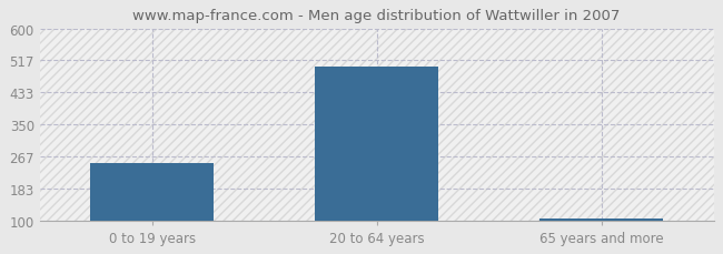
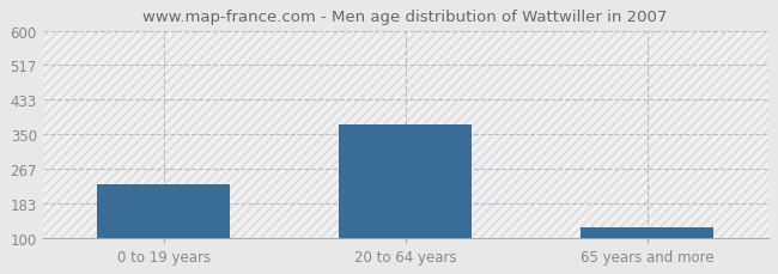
0 to 19 years: 248 -> 230
20 to 64 years: 500 -> 375
65 years and more: 104 -> 125
